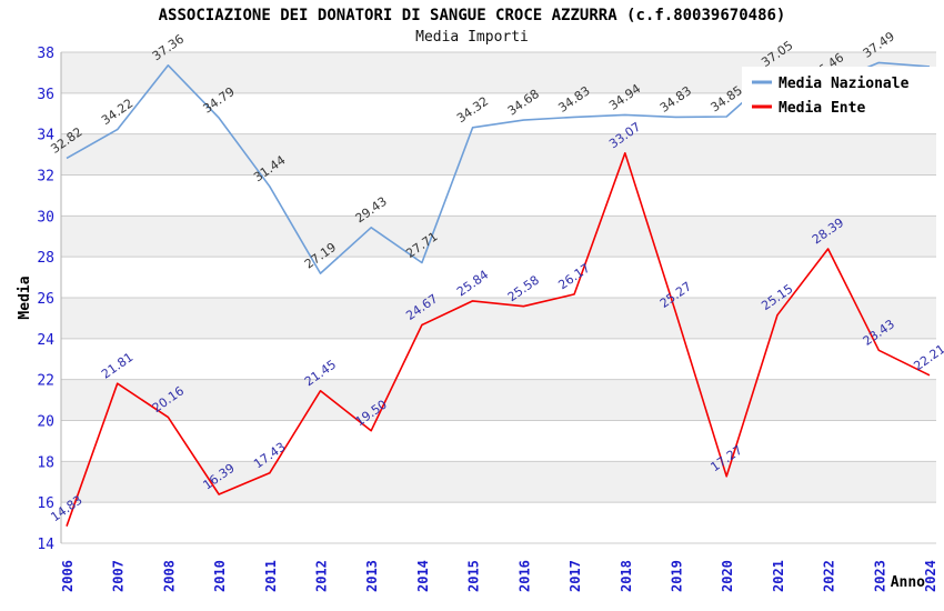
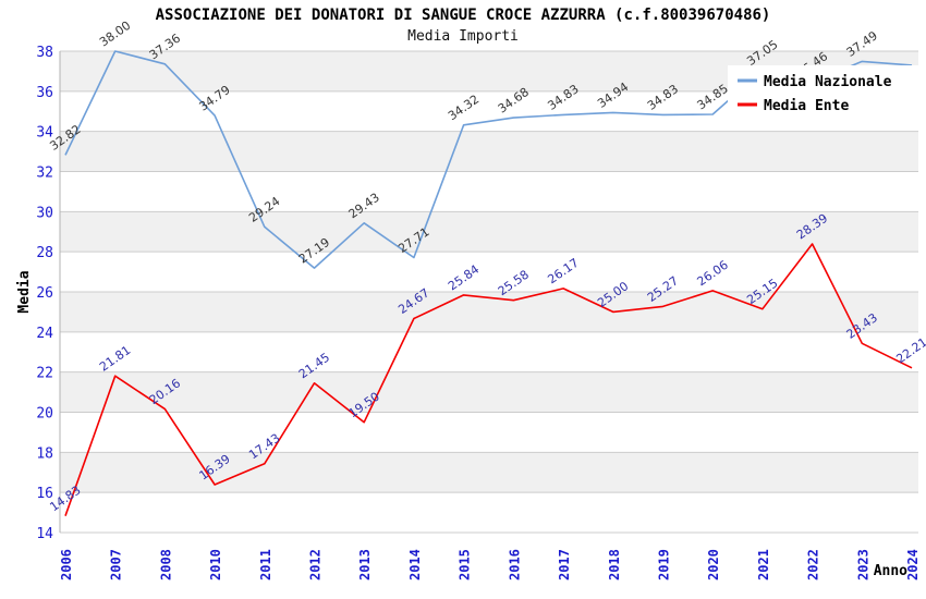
Media Nazionale/2007: 34.22 -> 38.00
Media Nazionale/2011: 31.44 -> 29.24
Media Ente/2018: 33.07 -> 25.00
Media Ente/2020: 17.27 -> 26.06
